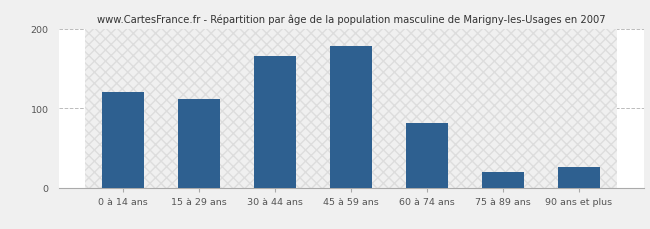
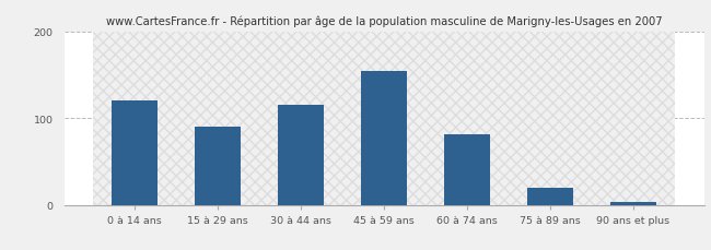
15 à 29 ans: 112 -> 90
30 à 44 ans: 166 -> 115
45 à 59 ans: 178 -> 155
90 ans et plus: 26 -> 3
